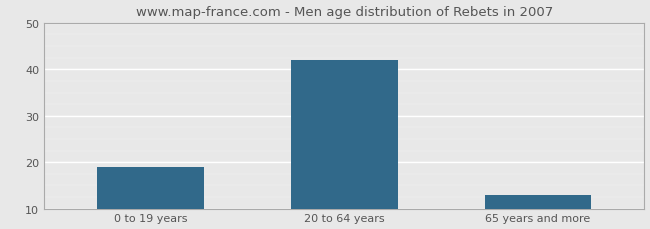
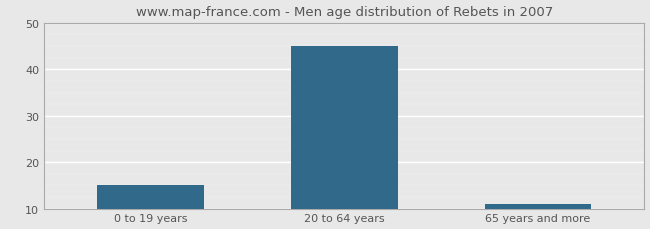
0 to 19 years: 19 -> 15
20 to 64 years: 42 -> 45
65 years and more: 13 -> 11
